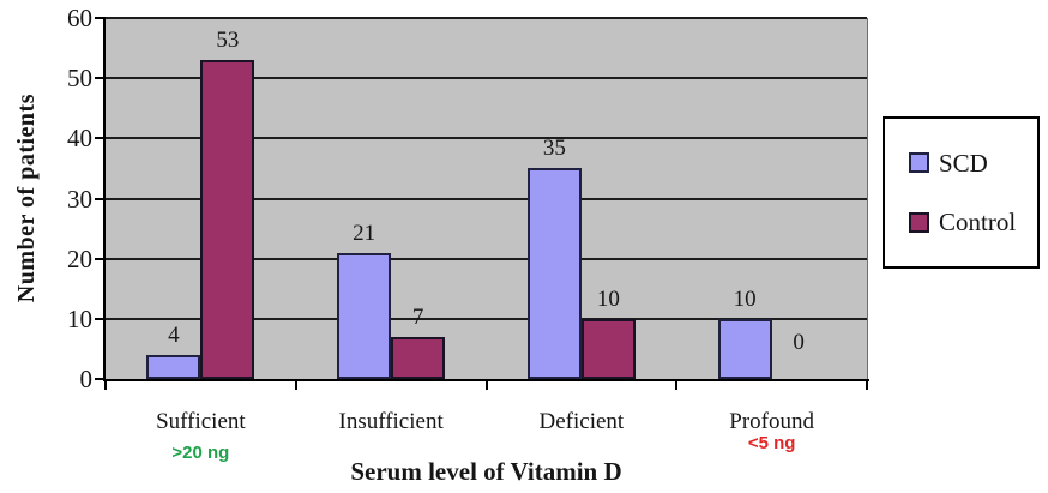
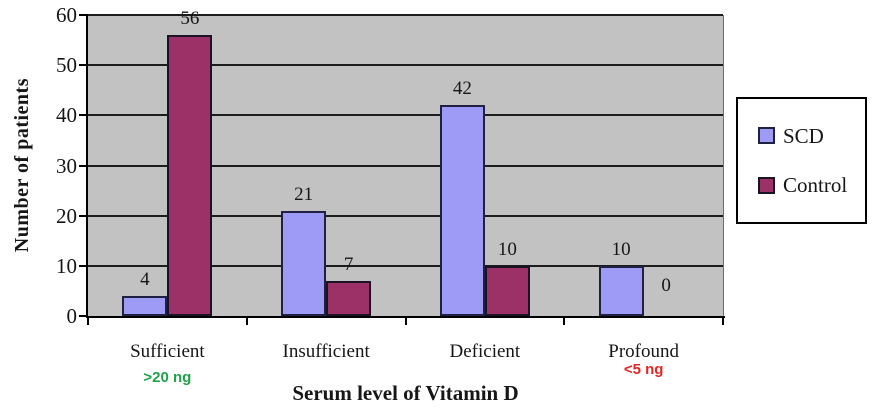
Control/Sufficient: 53 -> 56
SCD/Deficient: 35 -> 42
